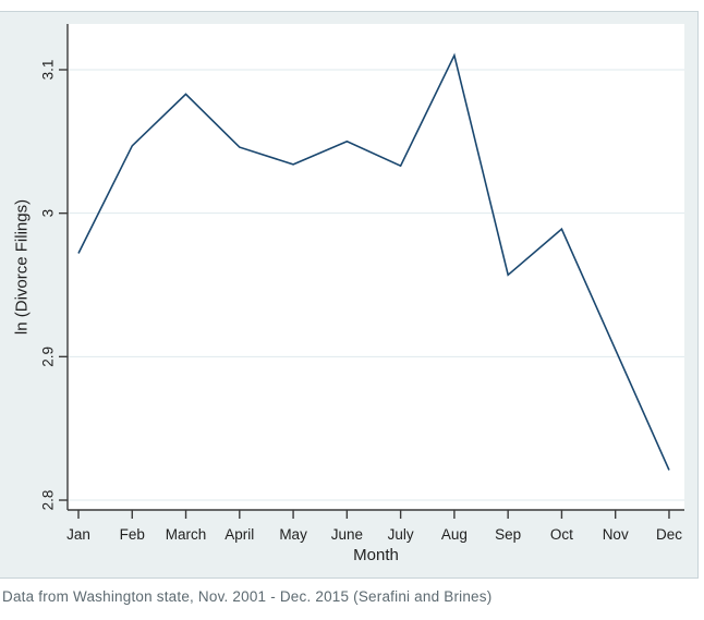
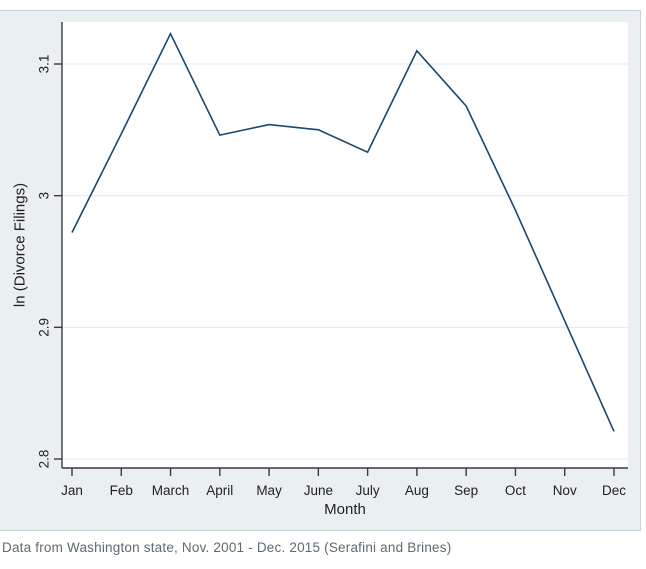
March: 3.083 -> 3.123
May: 3.034 -> 3.054
Sep: 2.957 -> 3.068
